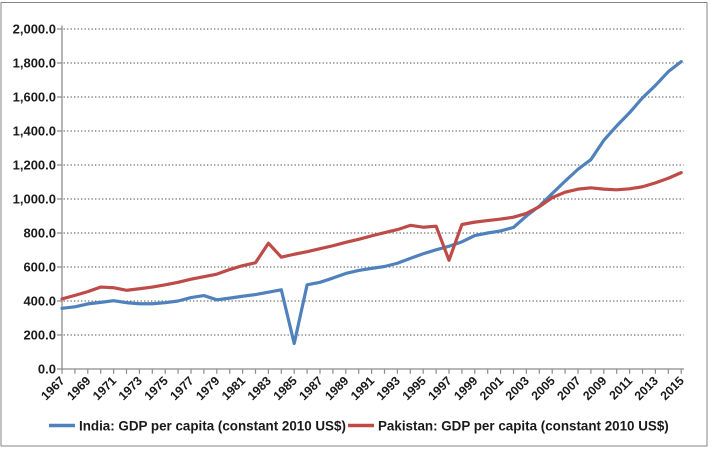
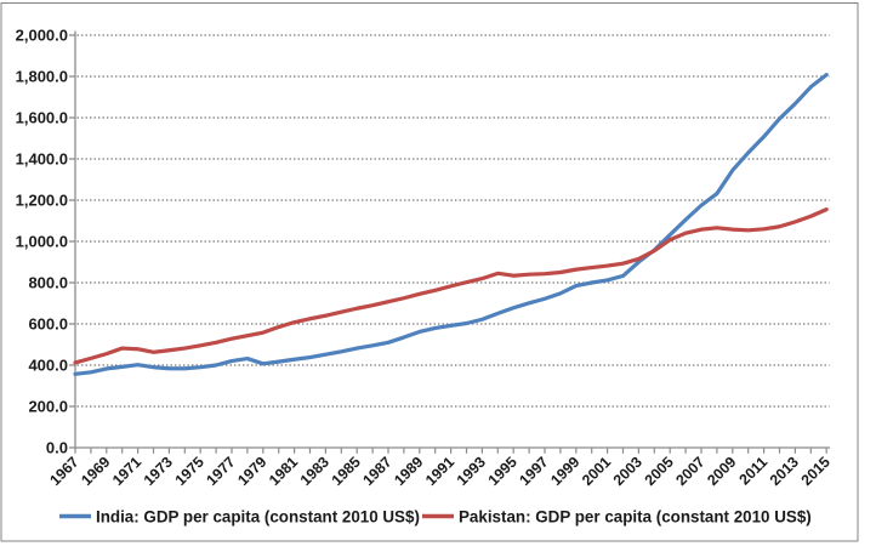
Pakistan: GDP per capita (constant 2010 US$)/1983: 740 -> 640
India: GDP per capita (constant 2010 US$)/1985: 150 -> 480
Pakistan: GDP per capita (constant 2010 US$)/1997: 640 -> 840
